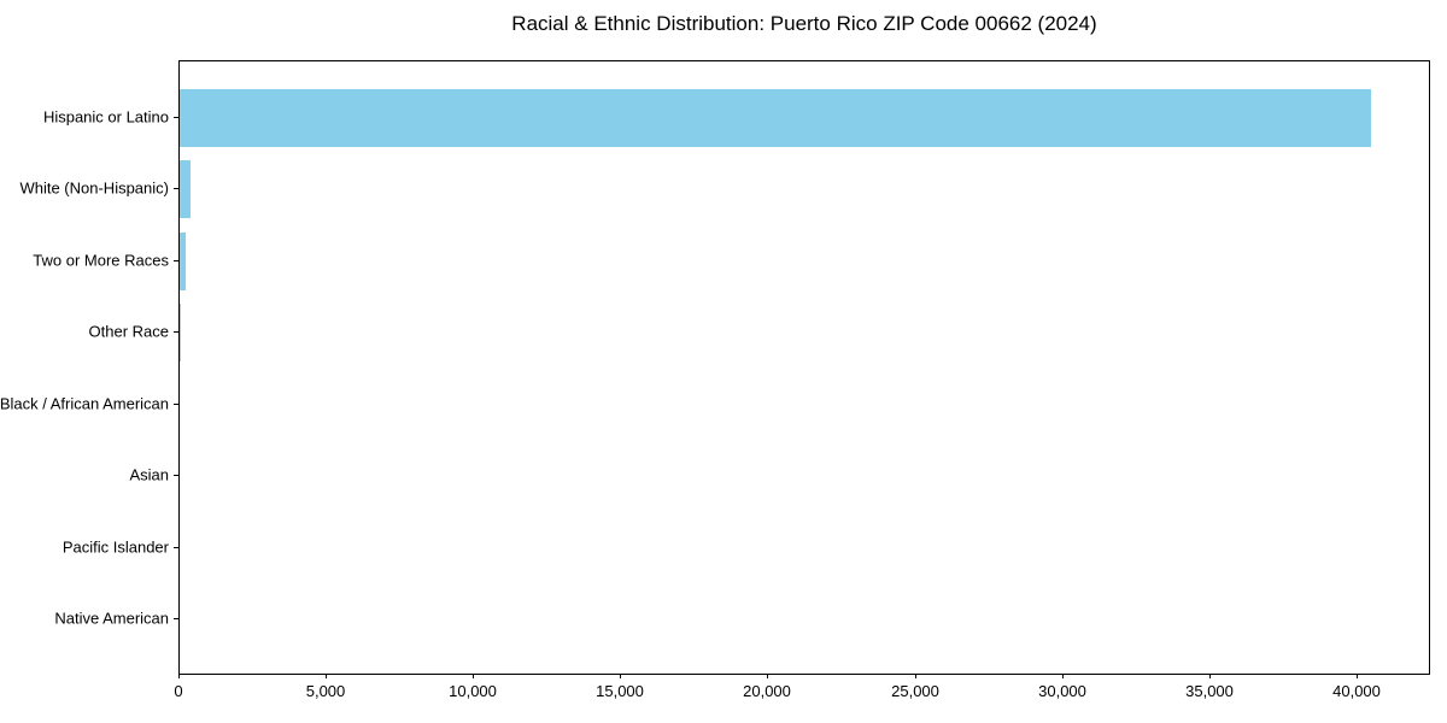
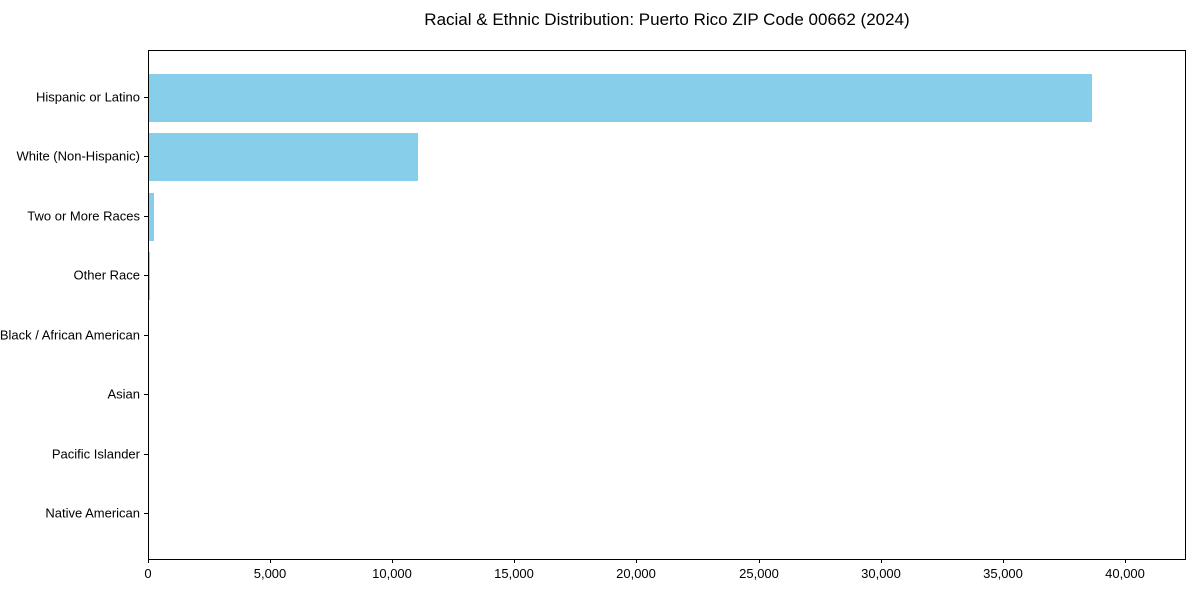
Hispanic or Latino: 40400 -> 38600
White (Non-Hispanic): 400 -> 11000
